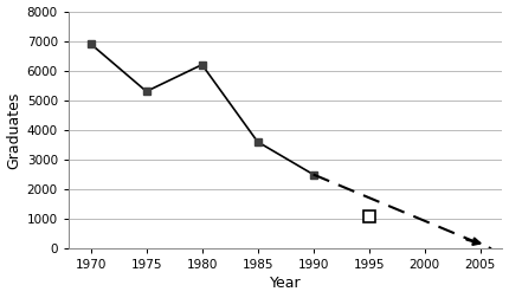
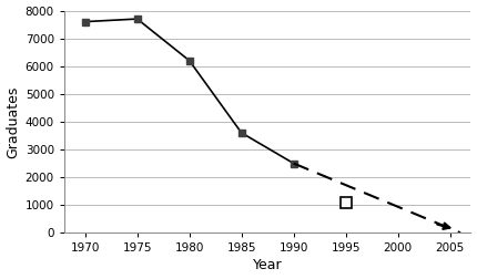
1970: 6900 -> 7600
1975: 5300 -> 7700
